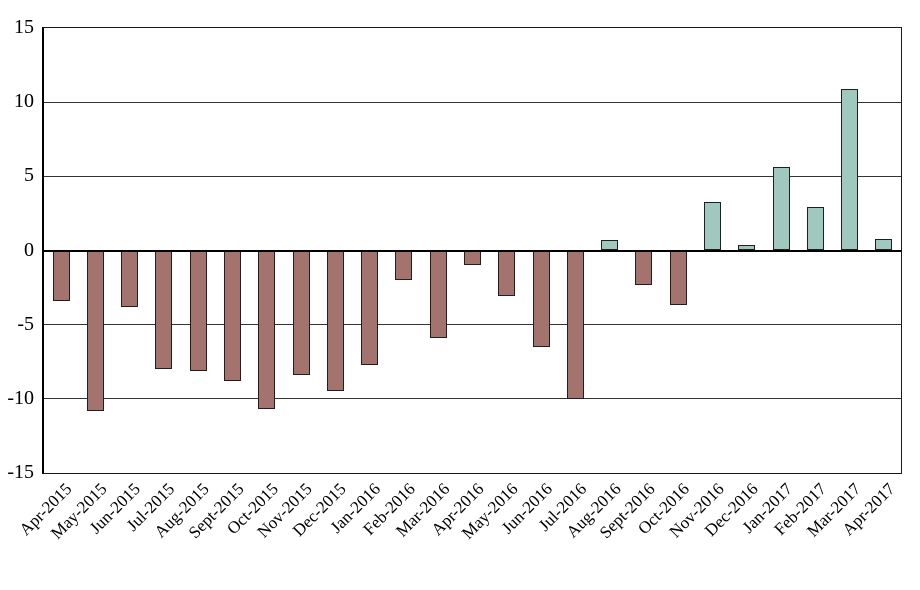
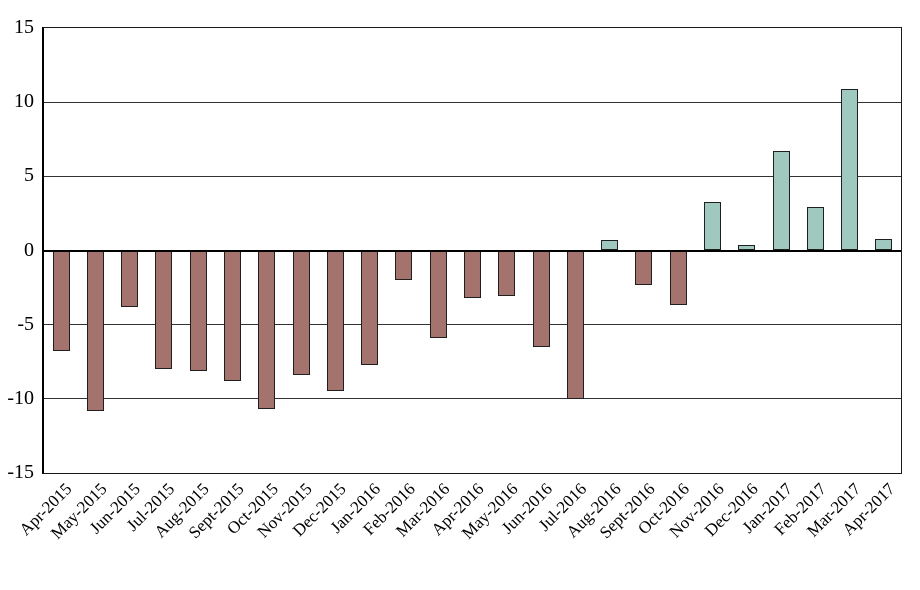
Apr-2015: -3.4 -> -6.8
Apr-2016: -1.0 -> -3.2
Jan-2017: 5.6 -> 6.7
